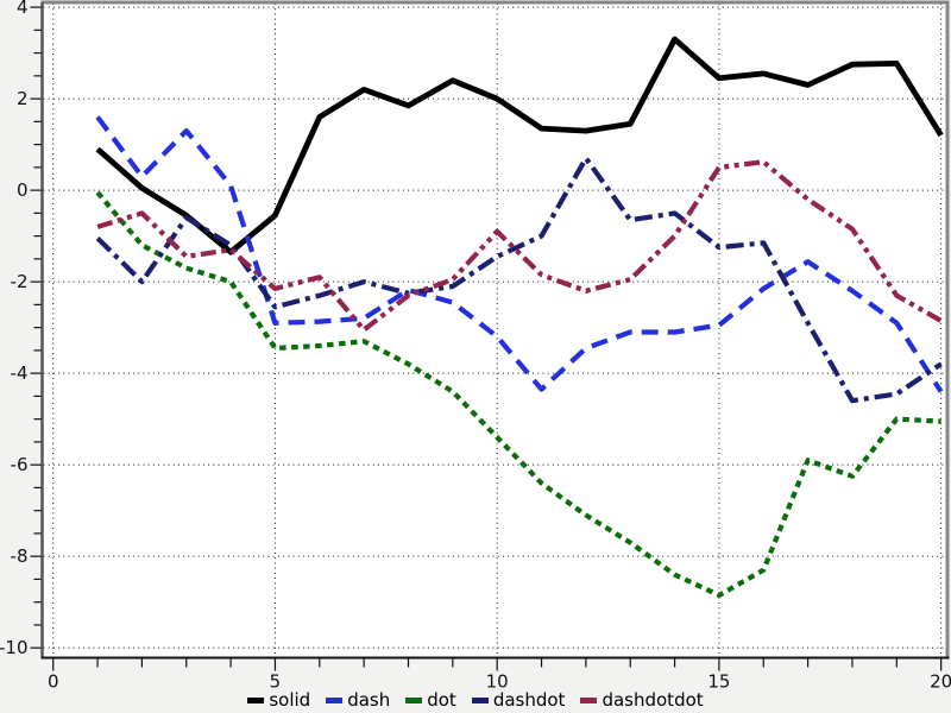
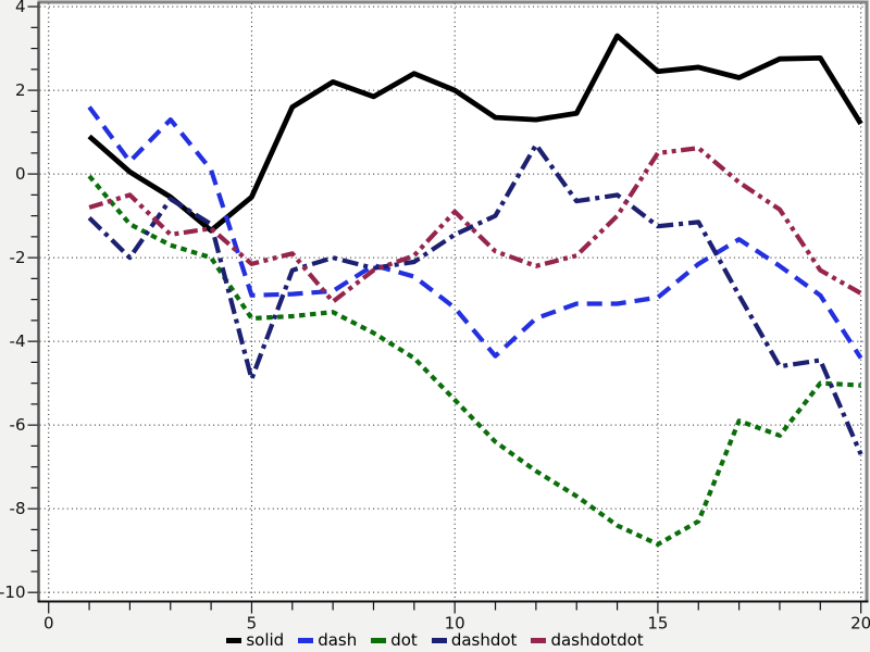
dashdot/5: -2.5 -> -4.9
dashdot/20: -3.8 -> -6.7
